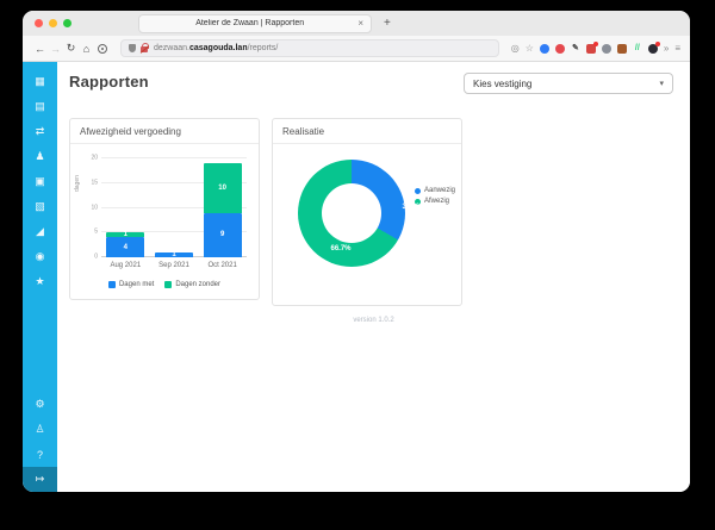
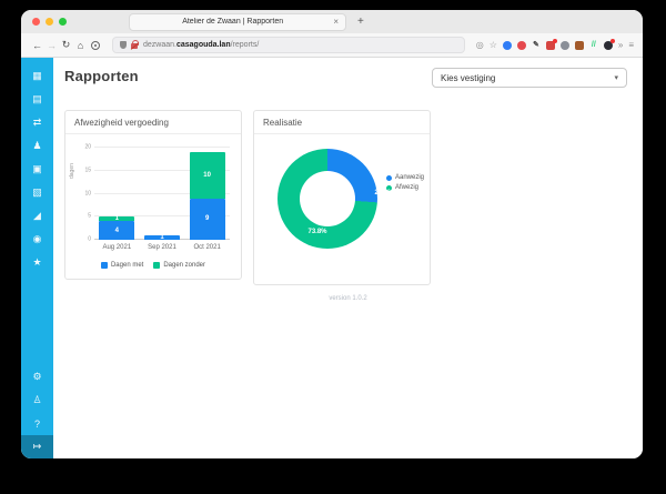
Realisatie/Aanwezig: 33.3% -> 26.2%
Realisatie/Afwezig: 66.7% -> 73.8%
